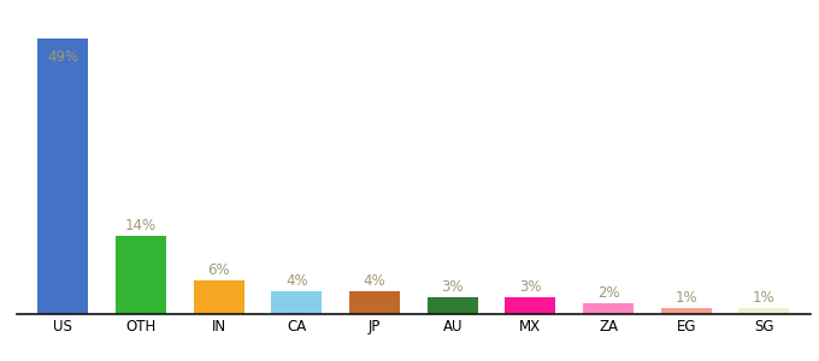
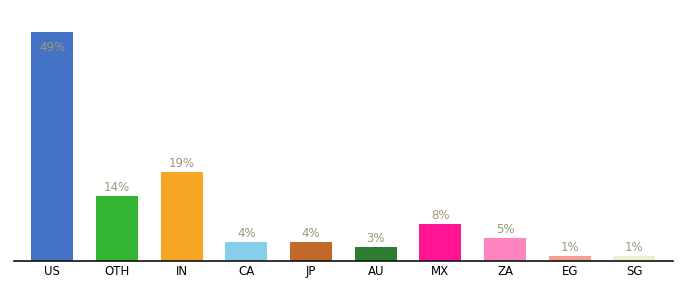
IN: 6% -> 19%
MX: 3% -> 8%
ZA: 2% -> 5%
